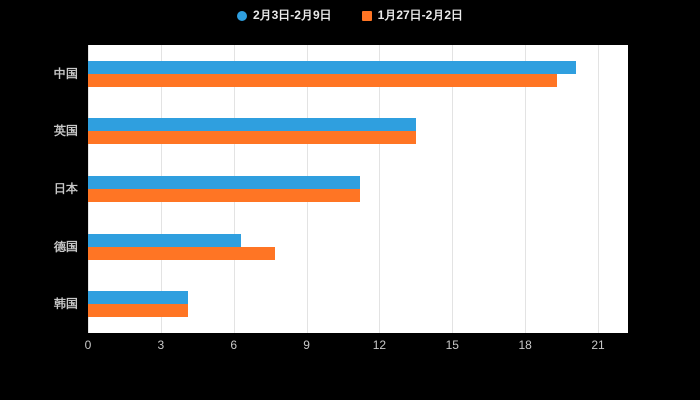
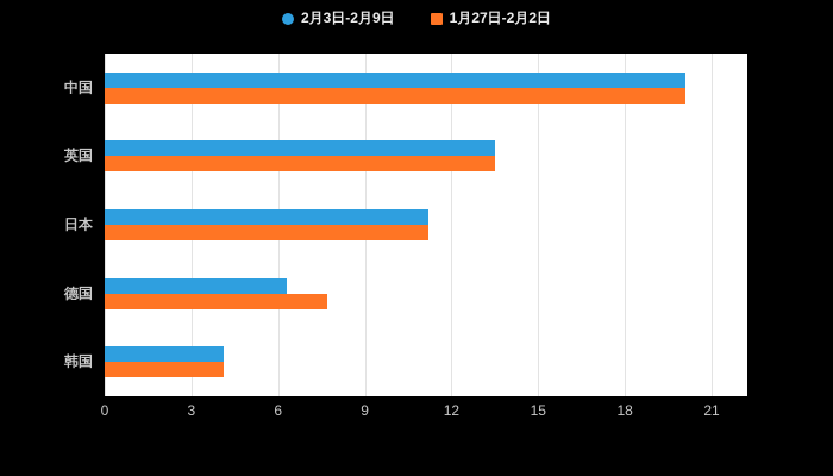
1月27日-2月2日/中国: 19.3 -> 20.1
